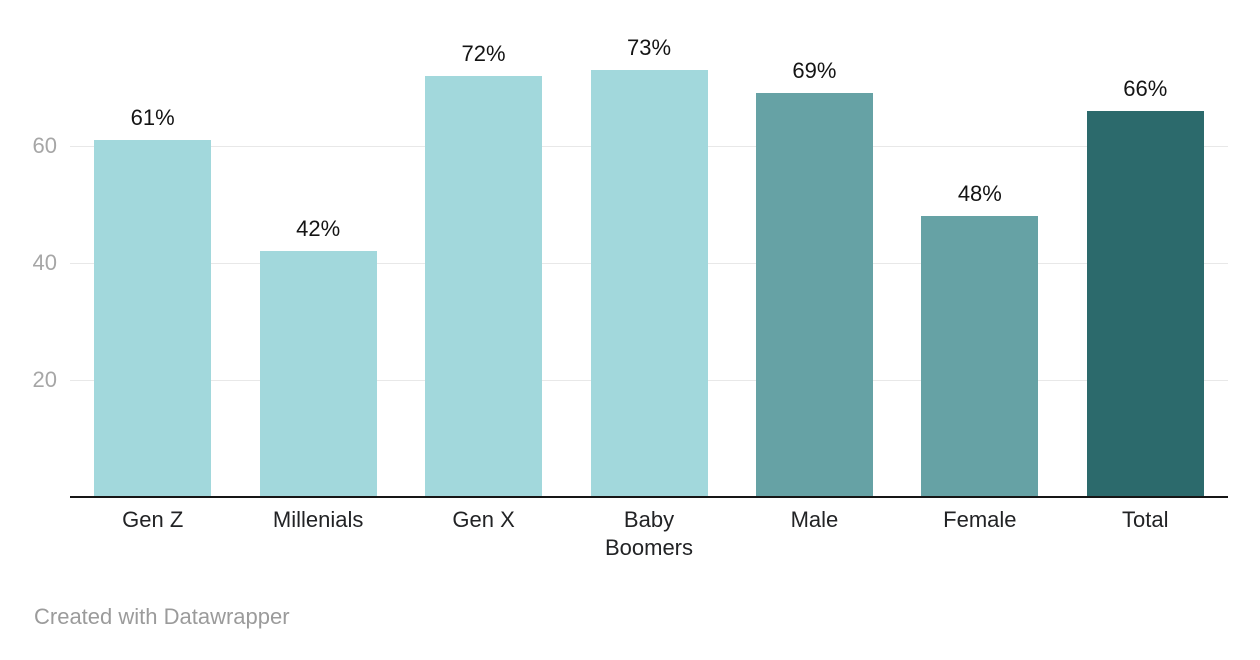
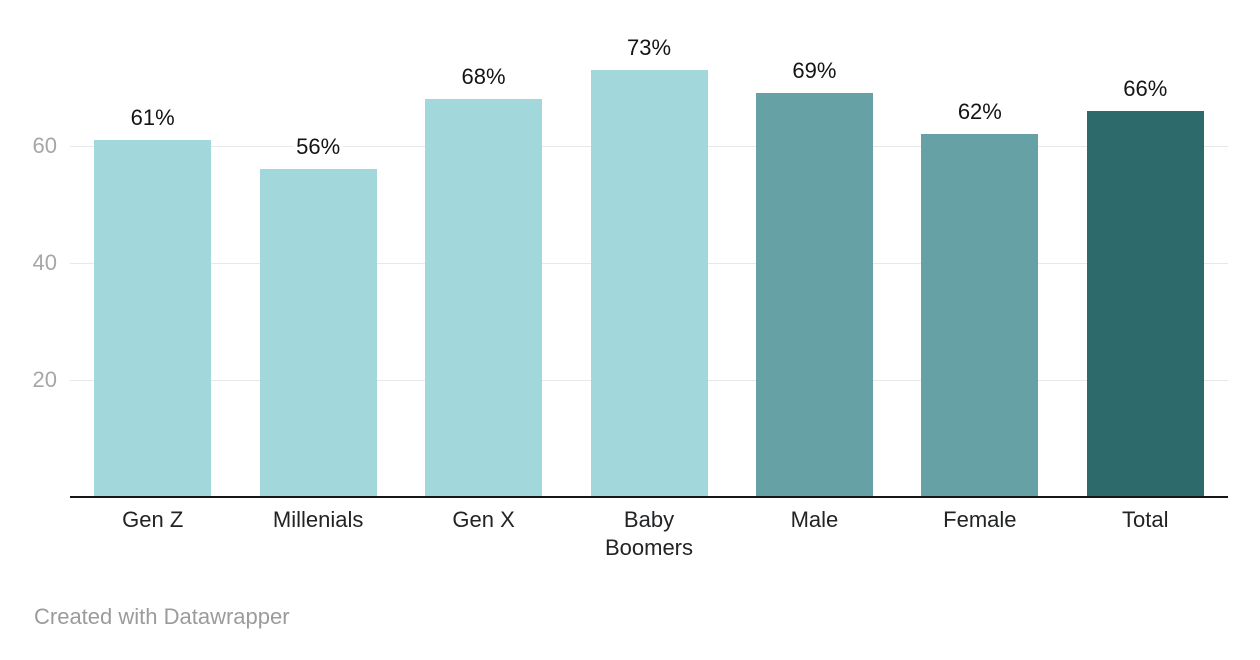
Millenials: 42% -> 56%
Gen X: 72% -> 68%
Female: 48% -> 62%
